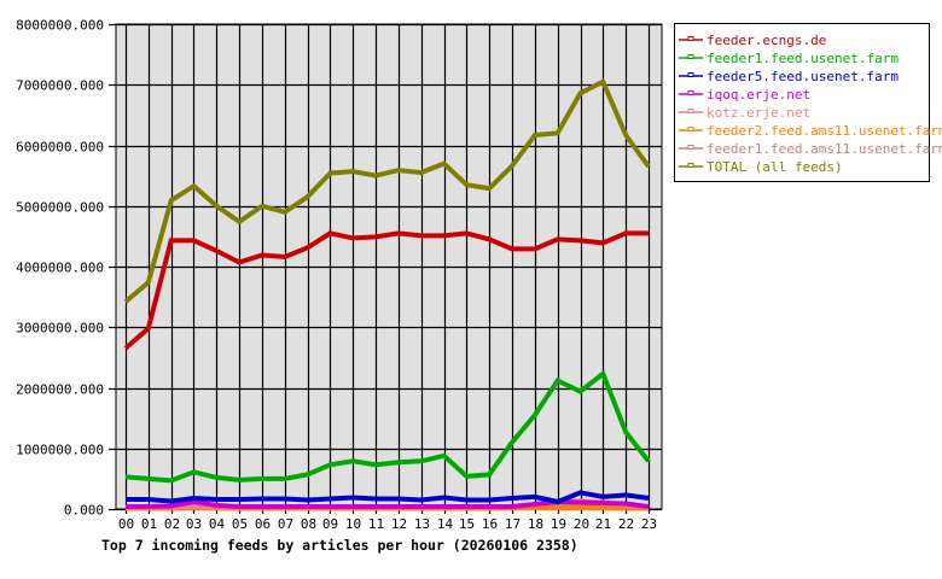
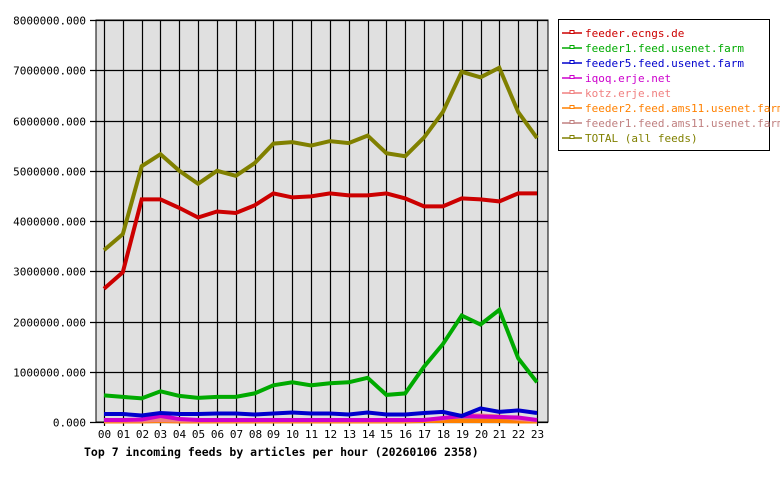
TOTAL (all feeds)/19: 6200000 -> 7000000
